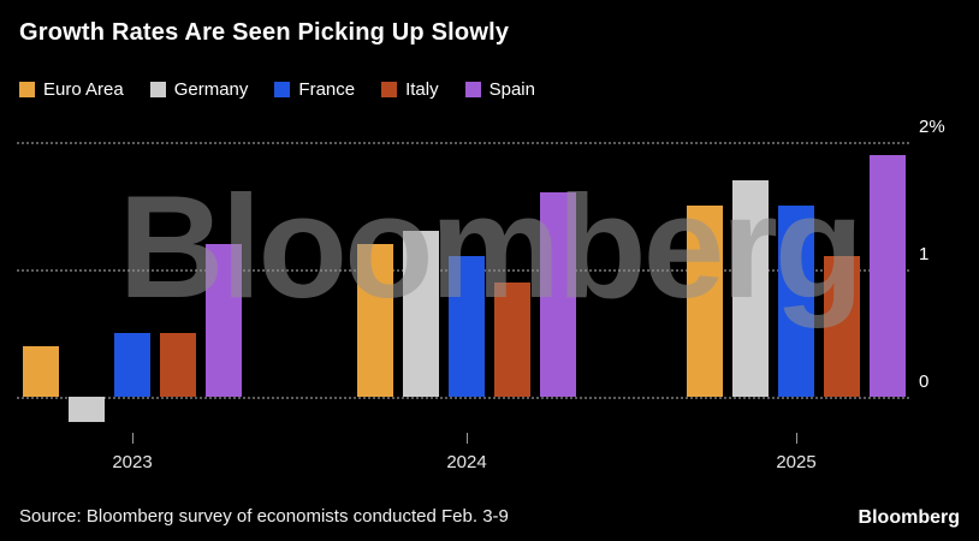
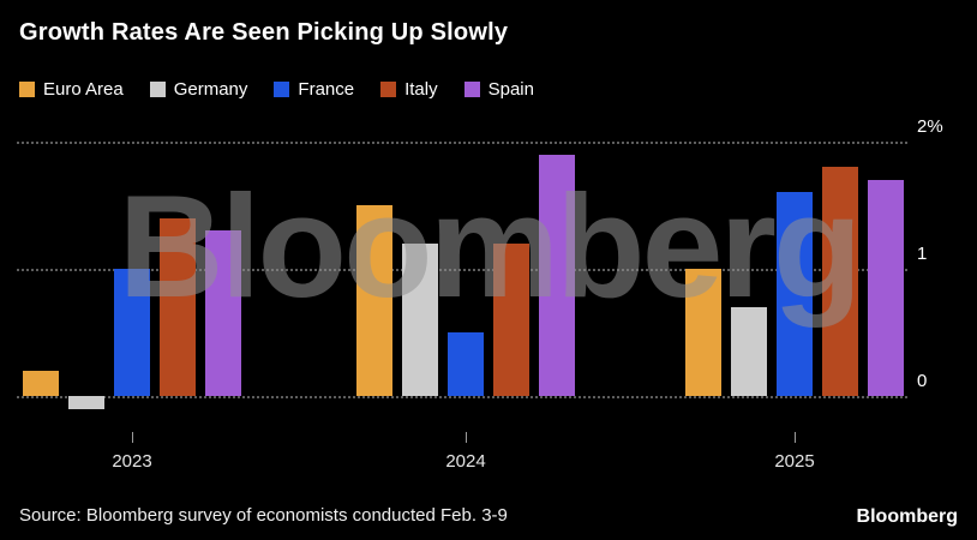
Euro Area/2023: 0.4% -> 0.2%
Germany/2023: -0.2% -> -0.1%
France/2023: 0.5% -> 1.0%
Italy/2023: 0.5% -> 1.4%
Spain/2023: 1.2% -> 1.3%
Euro Area/2024: 1.2% -> 1.5%
Germany/2024: 1.3% -> 1.2%
France/2024: 1.1% -> 0.5%
Italy/2024: 0.9% -> 1.2%
Spain/2024: 1.6% -> 1.9%
Euro Area/2025: 1.5% -> 1.0%
Germany/2025: 1.7% -> 0.7%
France/2025: 1.5% -> 1.6%
Italy/2025: 1.1% -> 1.8%
Spain/2025: 1.9% -> 1.7%
